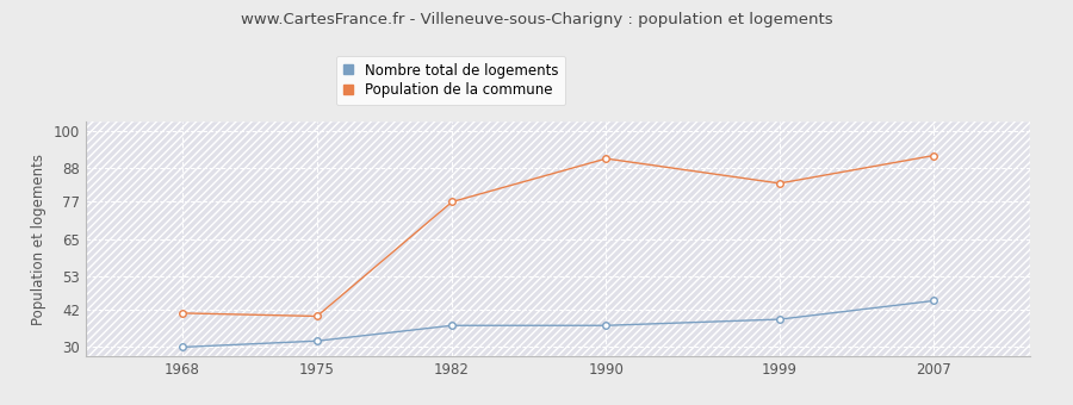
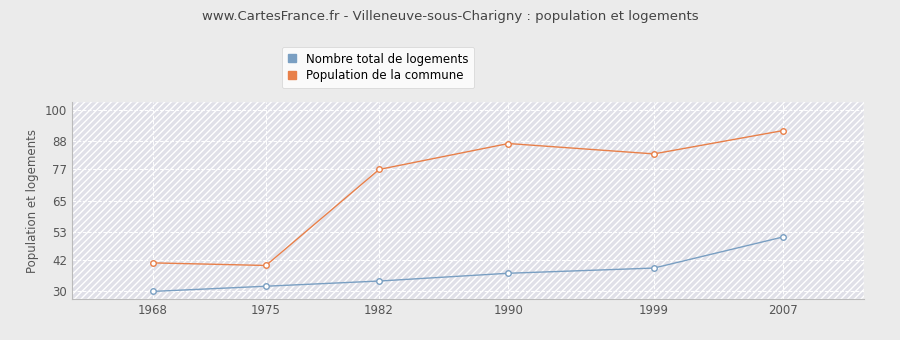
Nombre total de logements/1982: 37 -> 34
Population de la commune/1990: 91 -> 87
Nombre total de logements/2007: 45 -> 51
